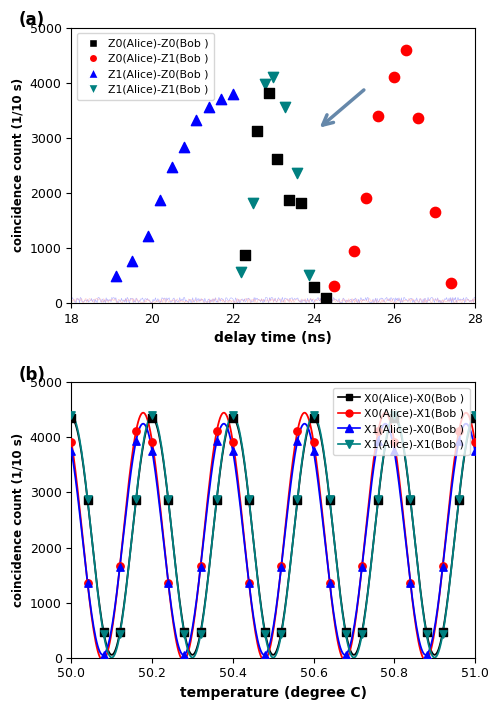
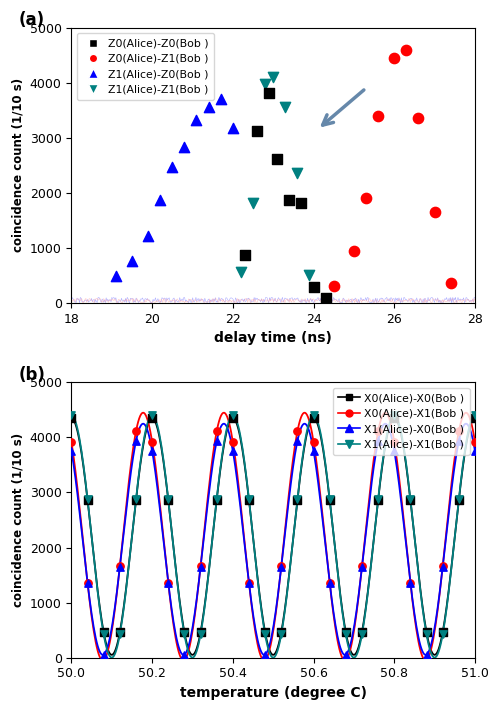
Z1(Alice)-Z0(Bob )/22: 3800 -> 3180
Z0(Alice)-Z1(Bob )/26: 4100 -> 4450
